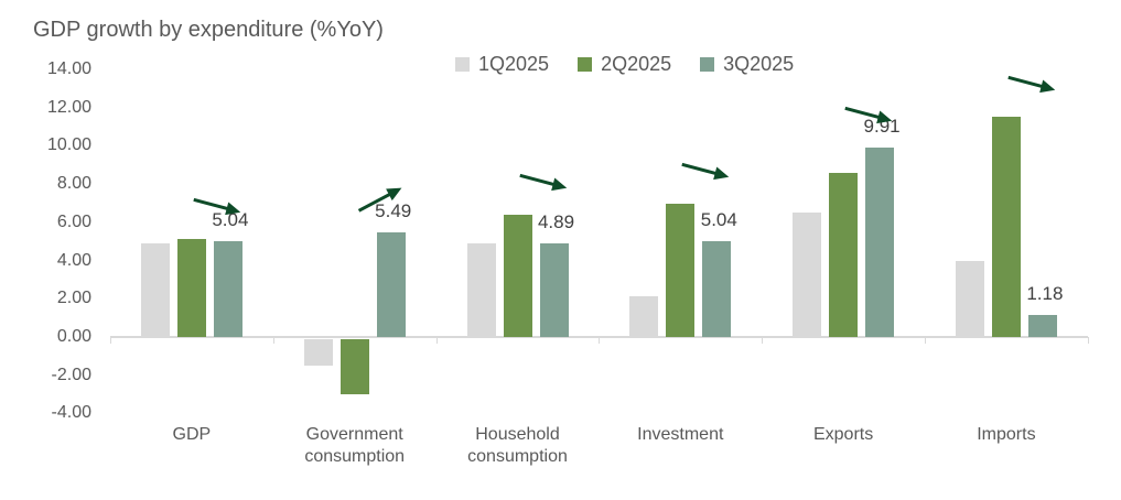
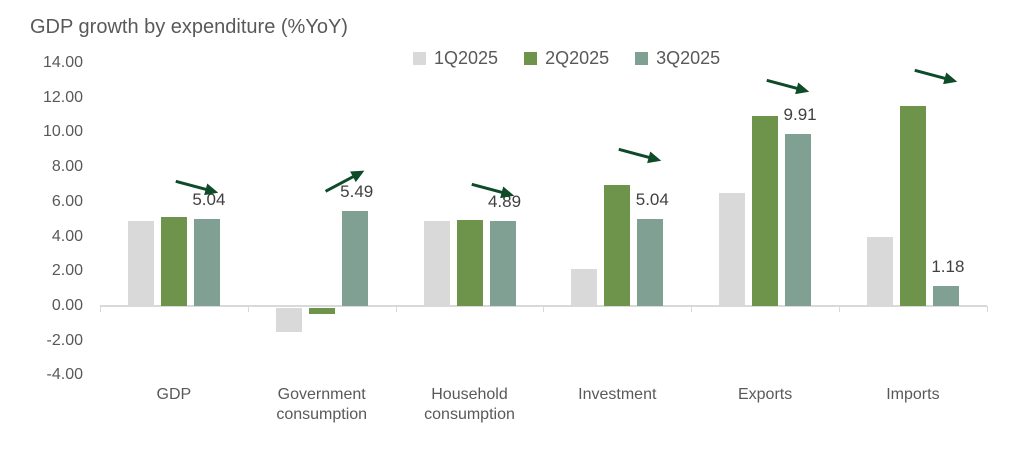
2Q2025/Government consumption: -2.9 -> -0.3
2Q2025/Household consumption: 6.4 -> 5.0
2Q2025/Exports: 8.6 -> 11.0
